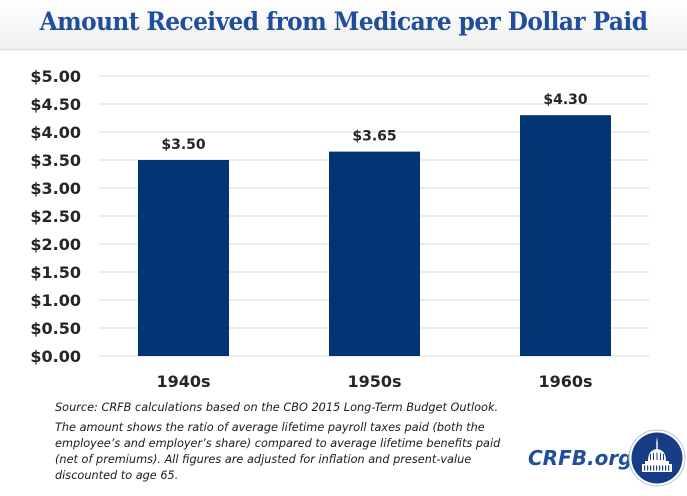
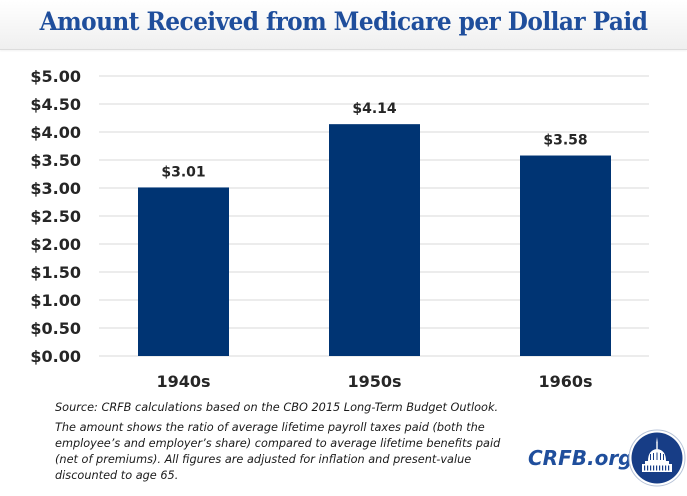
1940s: $3.50 -> $3.01
1950s: $3.65 -> $4.14
1960s: $4.30 -> $3.58
